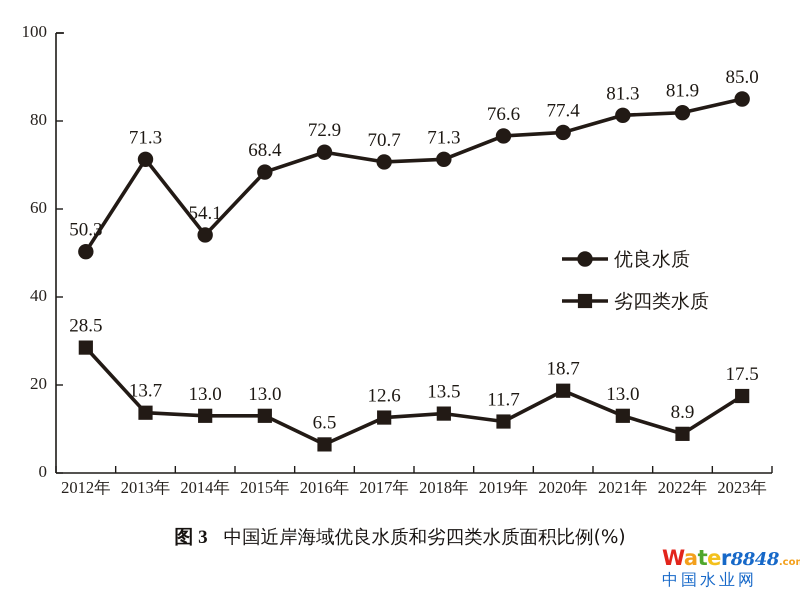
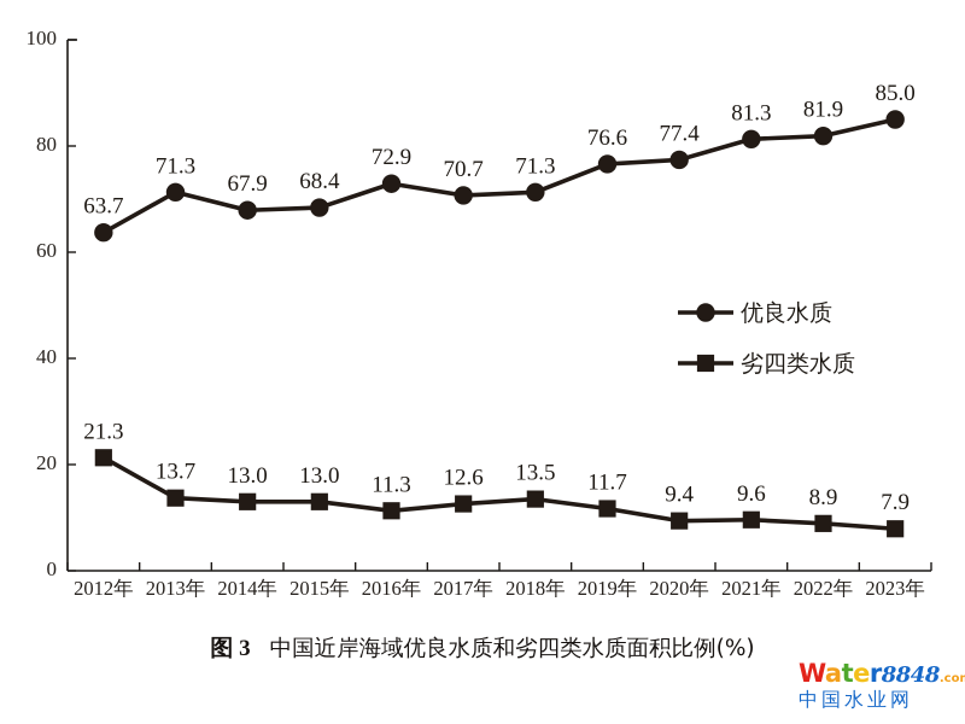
优良水质/2012年: 50.3 -> 63.7
劣四类水质/2012年: 28.5 -> 21.3
优良水质/2014年: 54.1 -> 67.9
劣四类水质/2016年: 6.5 -> 11.3
劣四类水质/2020年: 18.7 -> 9.4
劣四类水质/2021年: 13.0 -> 9.6
劣四类水质/2023年: 17.5 -> 7.9
